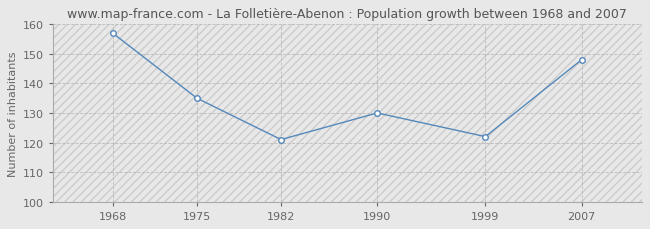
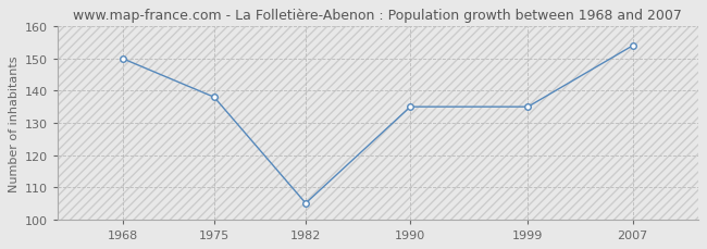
1968: 157 -> 150
1975: 135 -> 138
1982: 121 -> 105
1990: 130 -> 135
1999: 122 -> 135
2007: 148 -> 154
